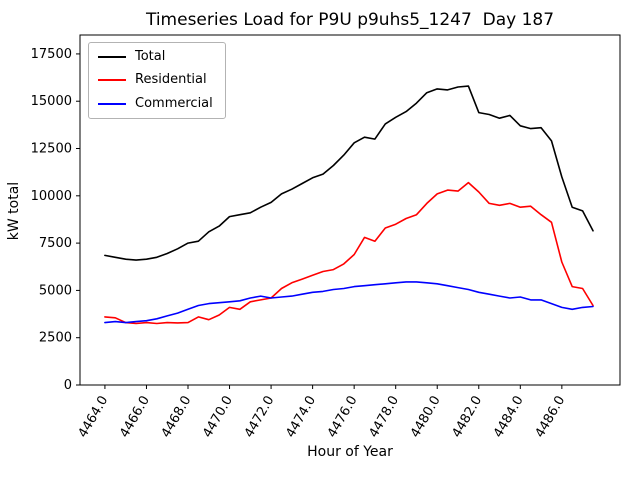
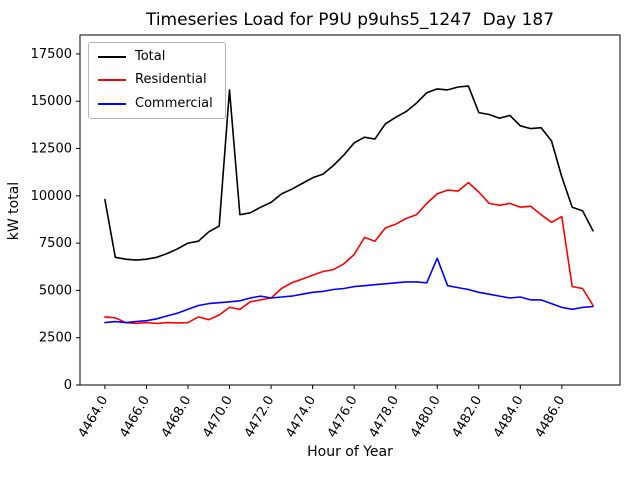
Total/4464.0: 6800 -> 9800
Total/4470.0: 8900 -> 15600
Commercial/4480.0: 5400 -> 6700
Residential/4486.0: 6500 -> 8900
